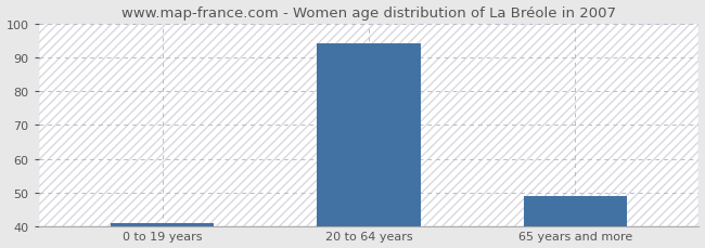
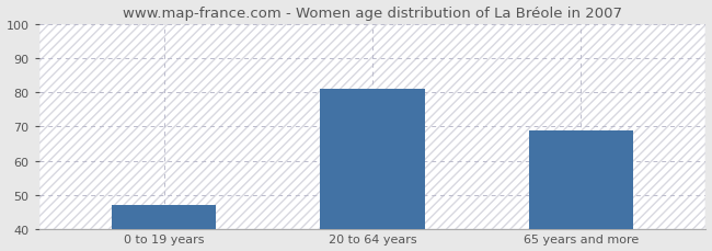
0 to 19 years: 41 -> 47
20 to 64 years: 94 -> 81
65 years and more: 49 -> 69
